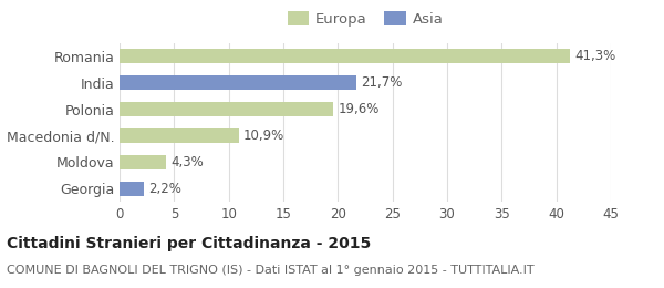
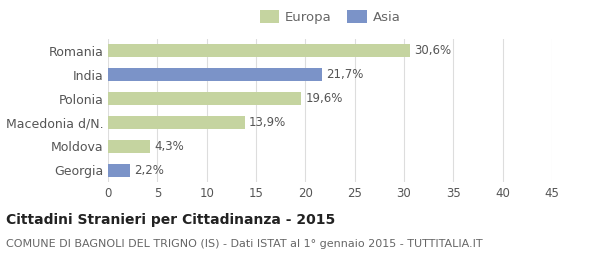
Romania: 41,3% -> 30,6%
Macedonia d/N.: 10,9% -> 13,9%
